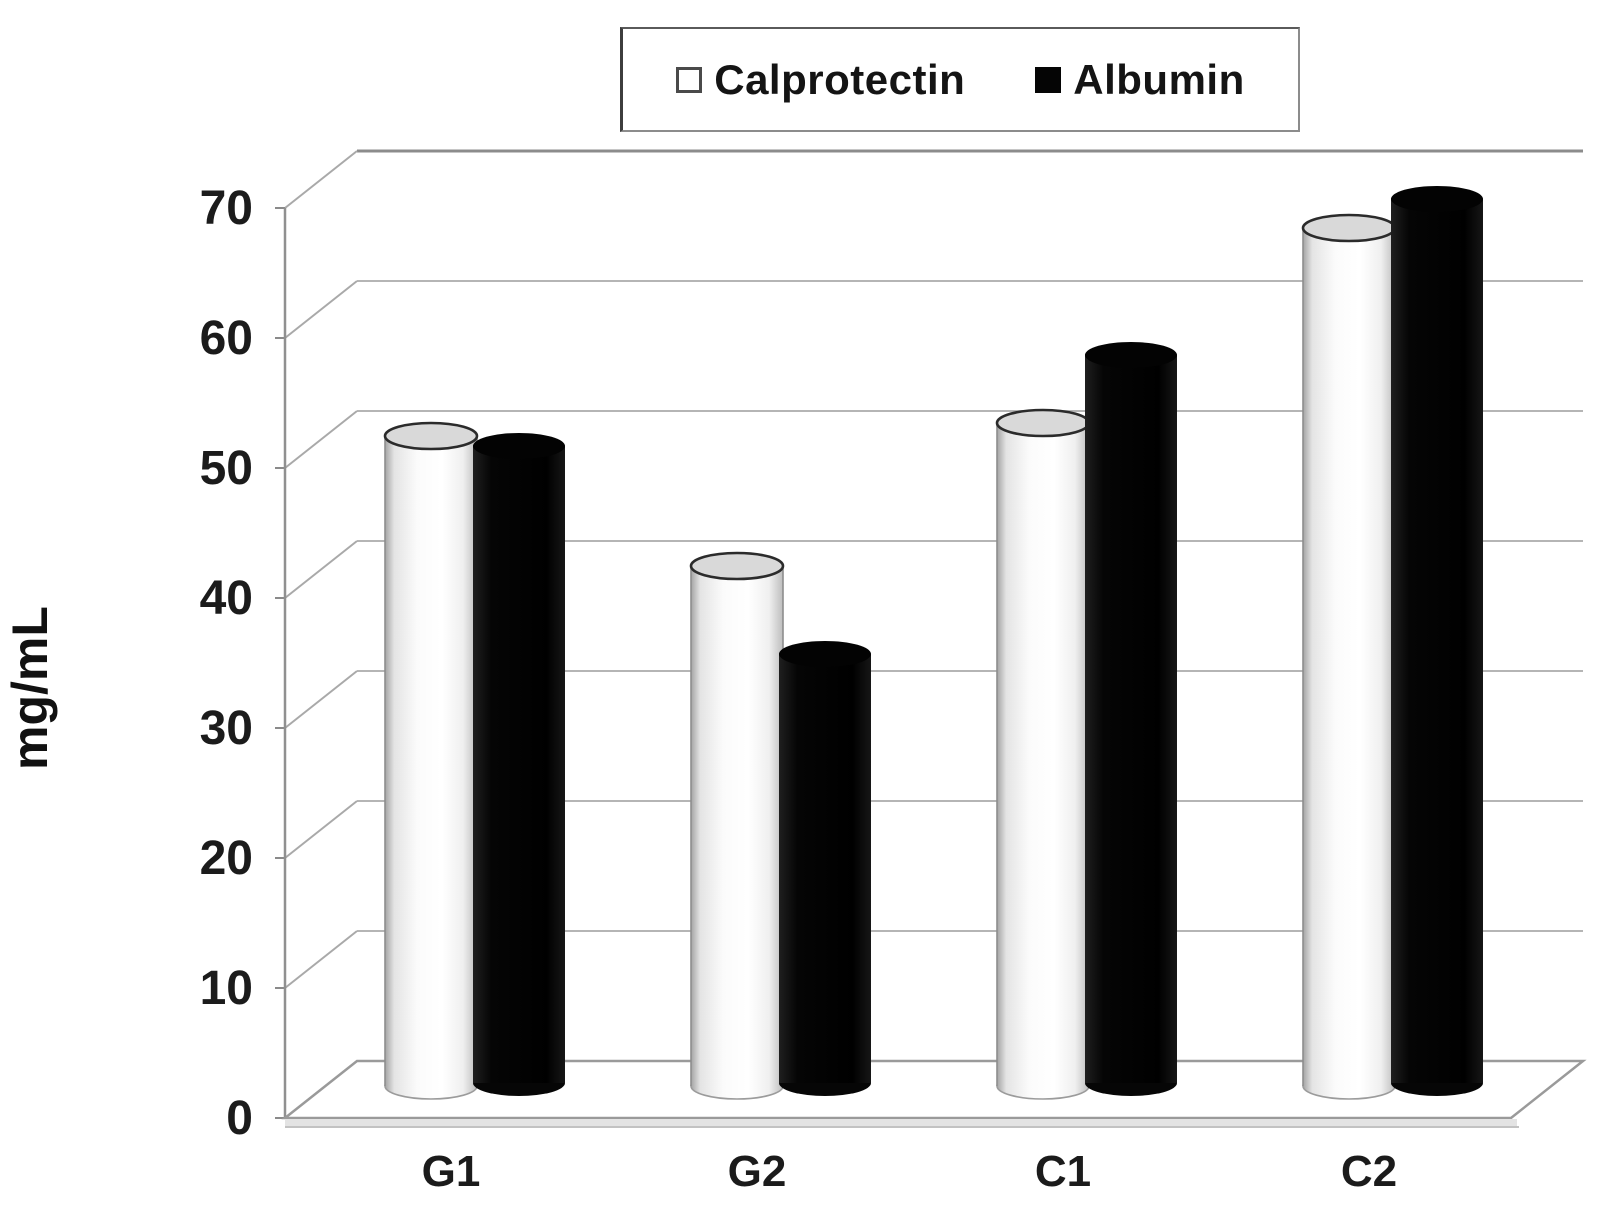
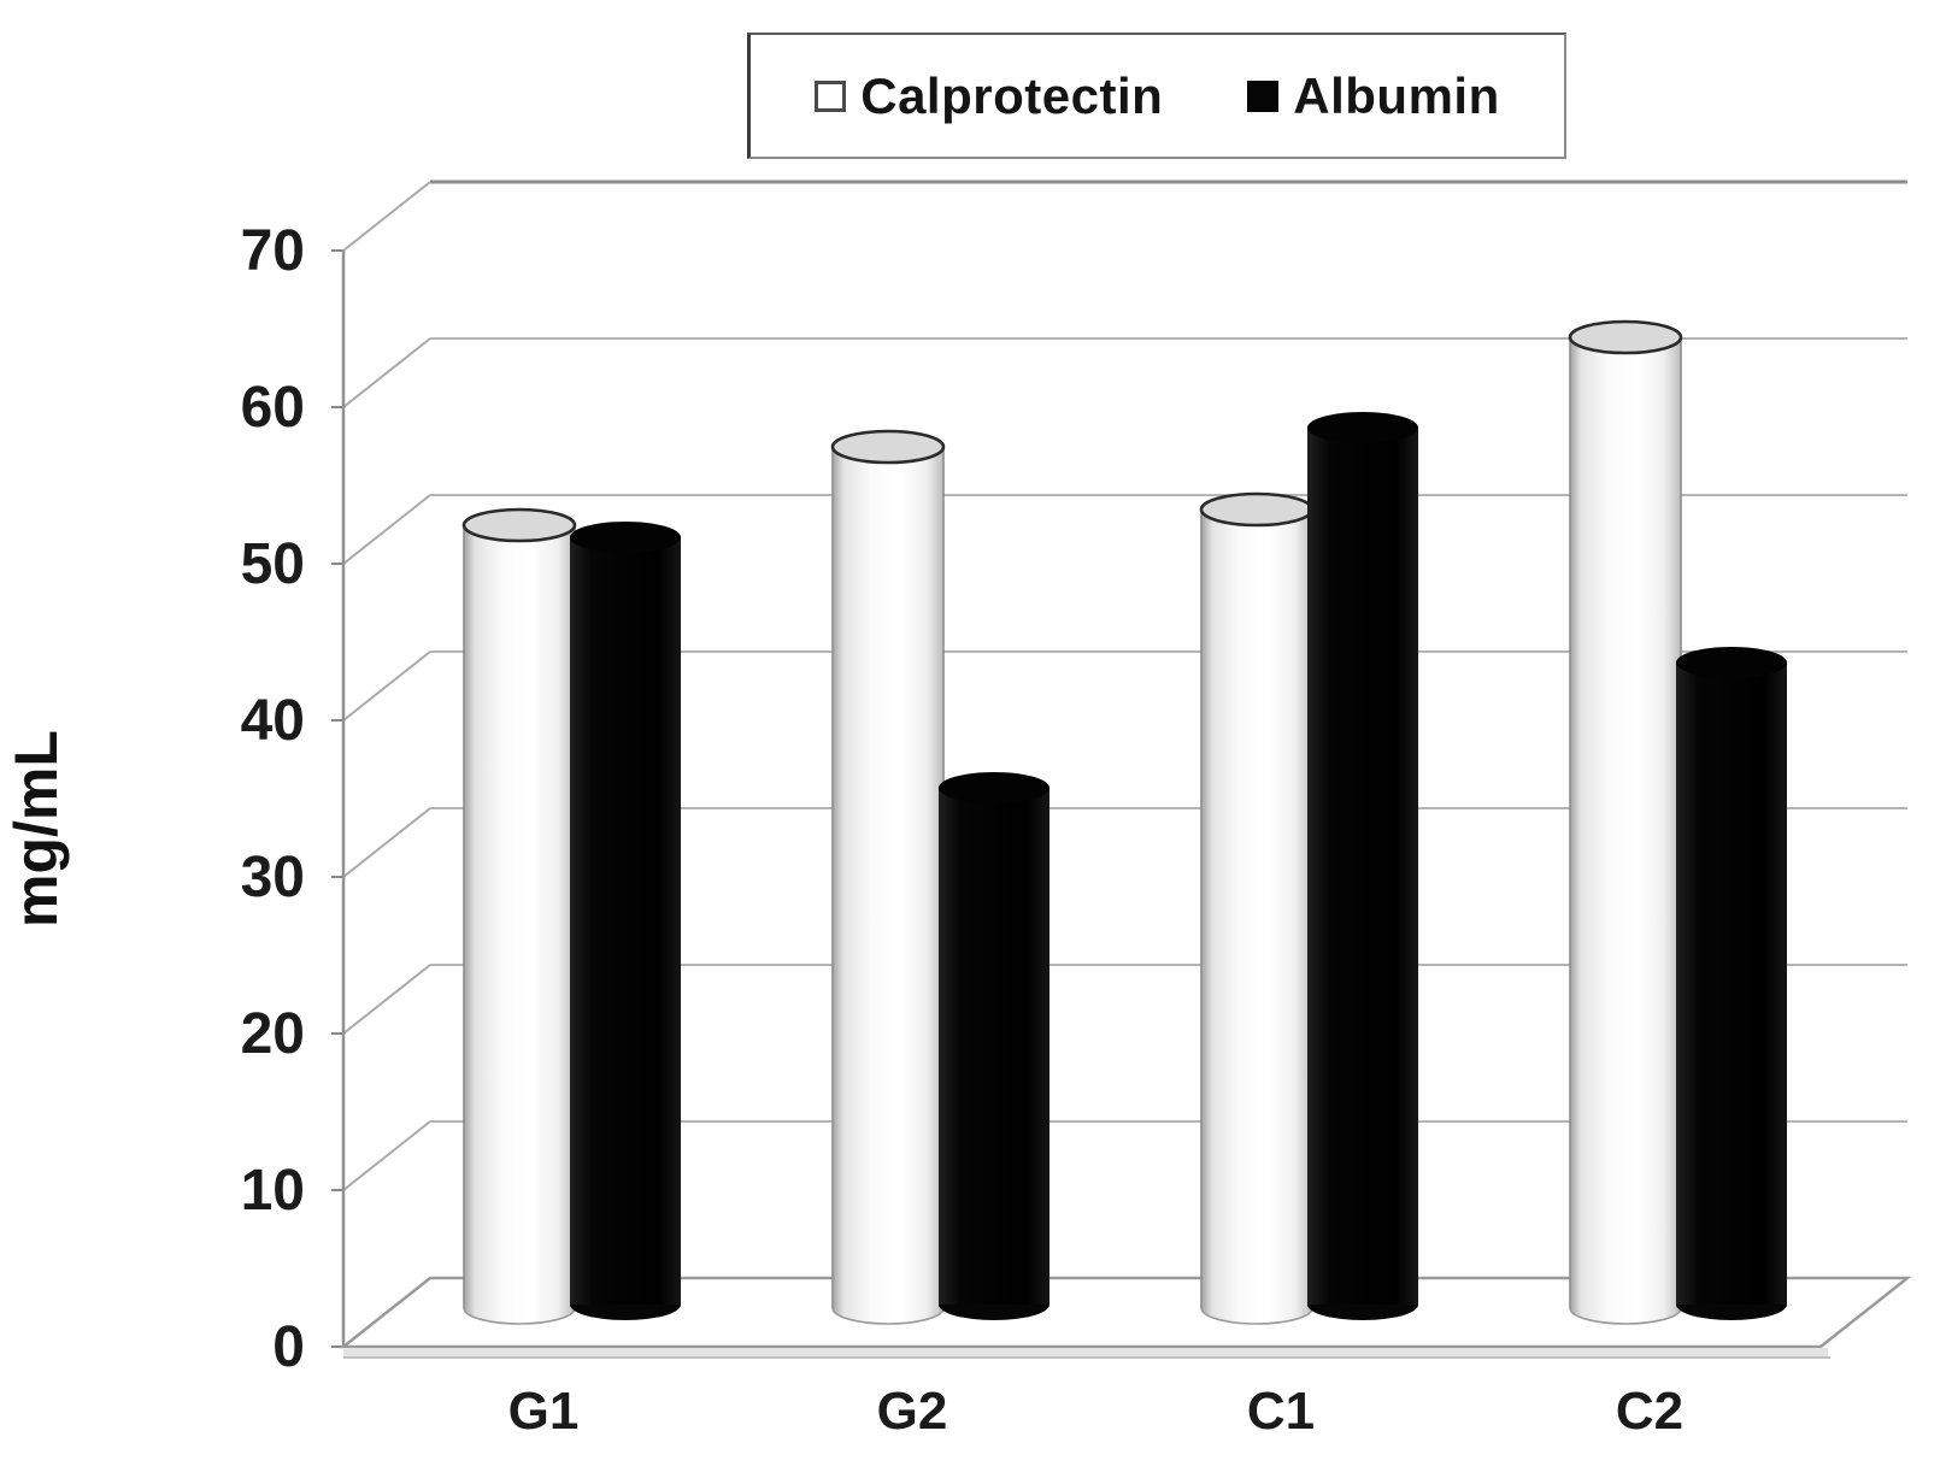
Calprotectin/G2: 40 -> 55
Calprotectin/C2: 66 -> 62
Albumin/C2: 68 -> 41
